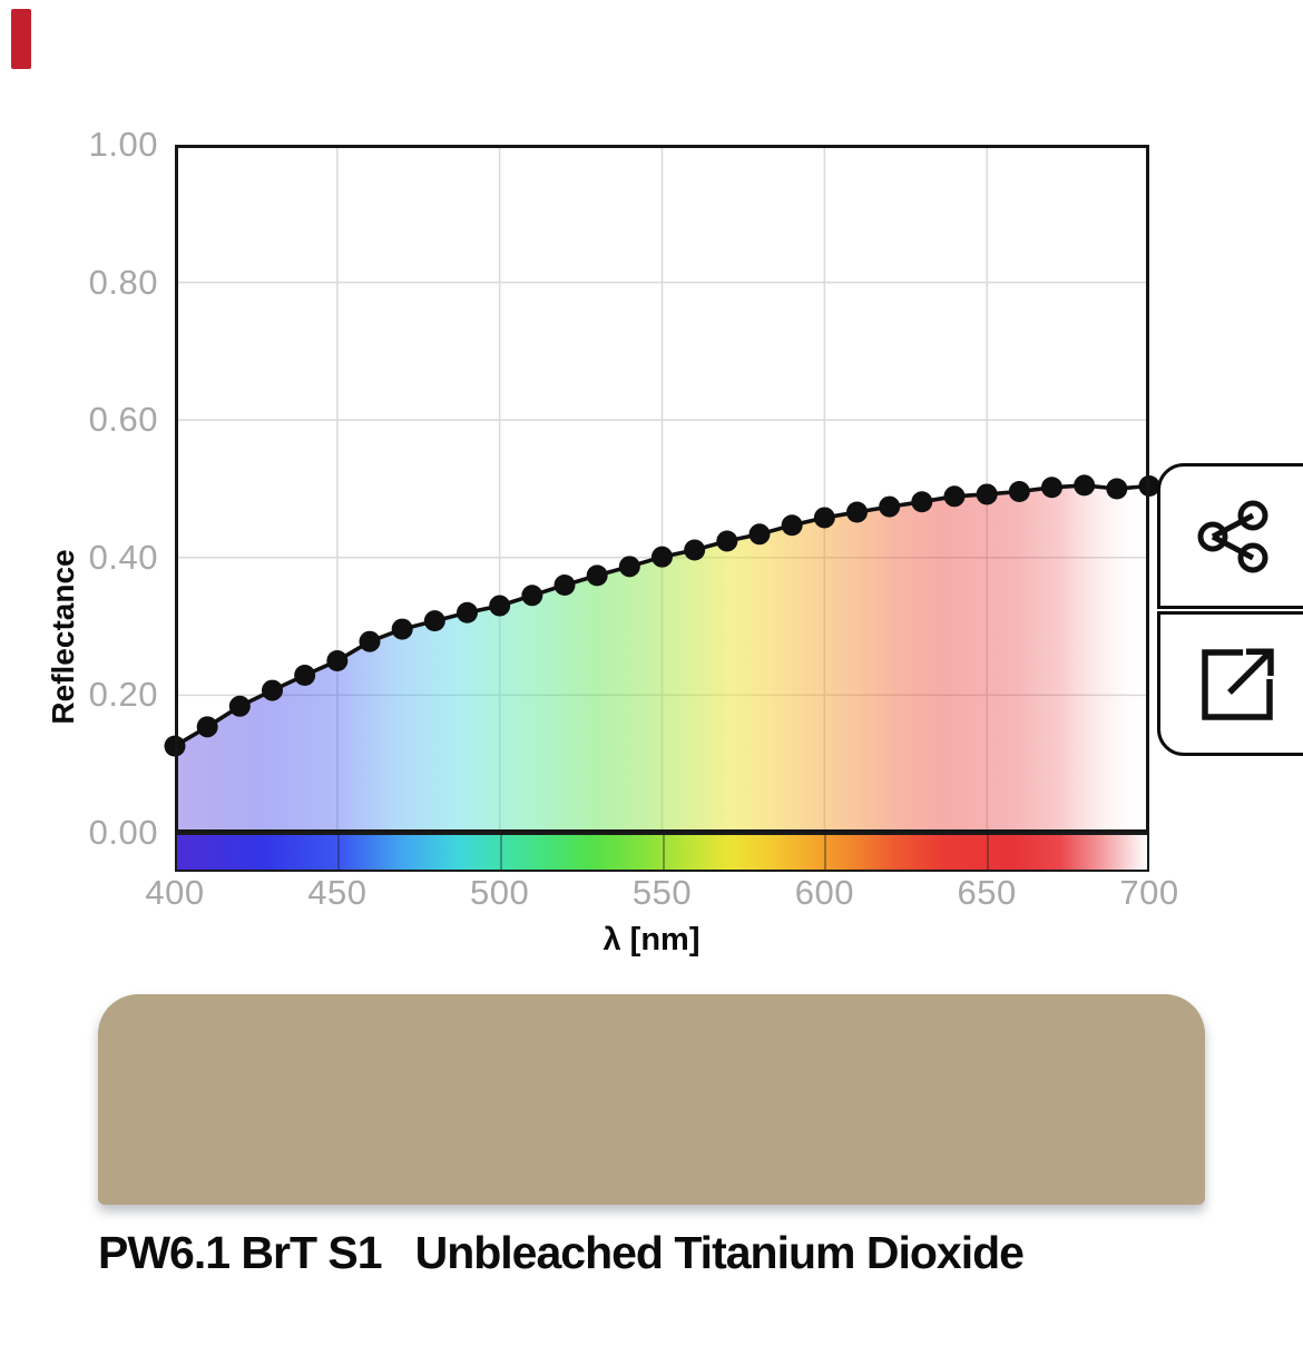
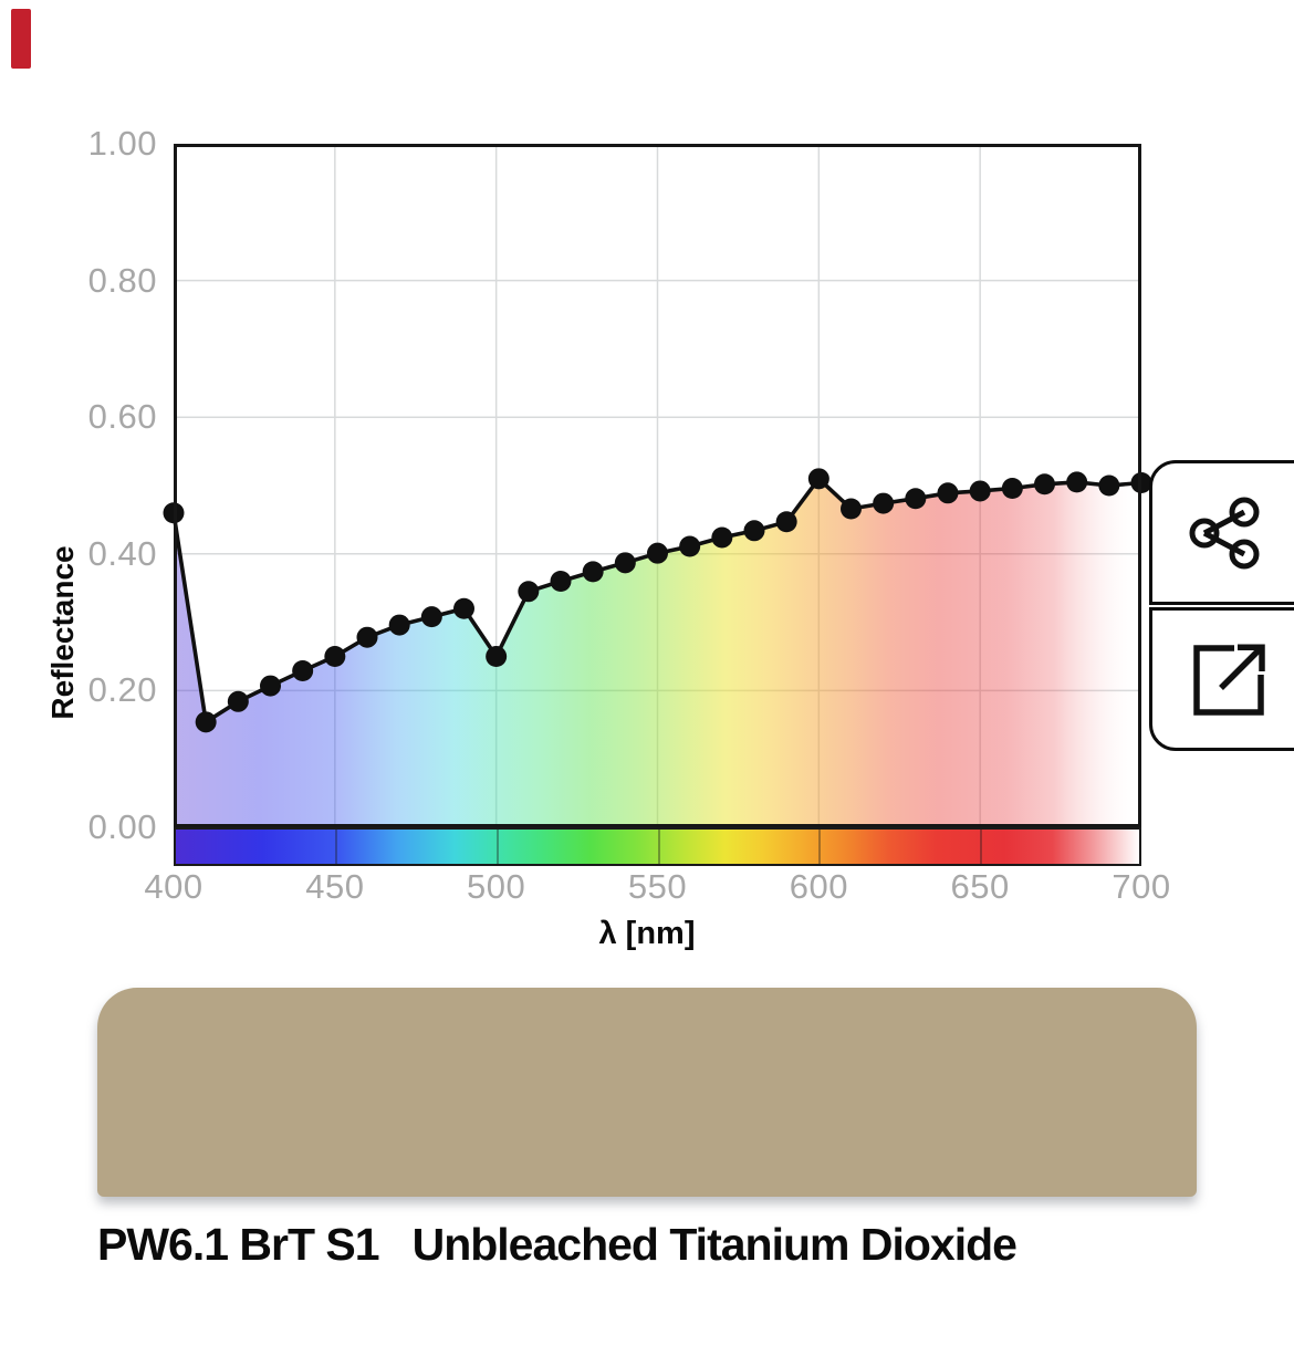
400: 0.13 -> 0.46
500: 0.33 -> 0.25
600: 0.46 -> 0.51
